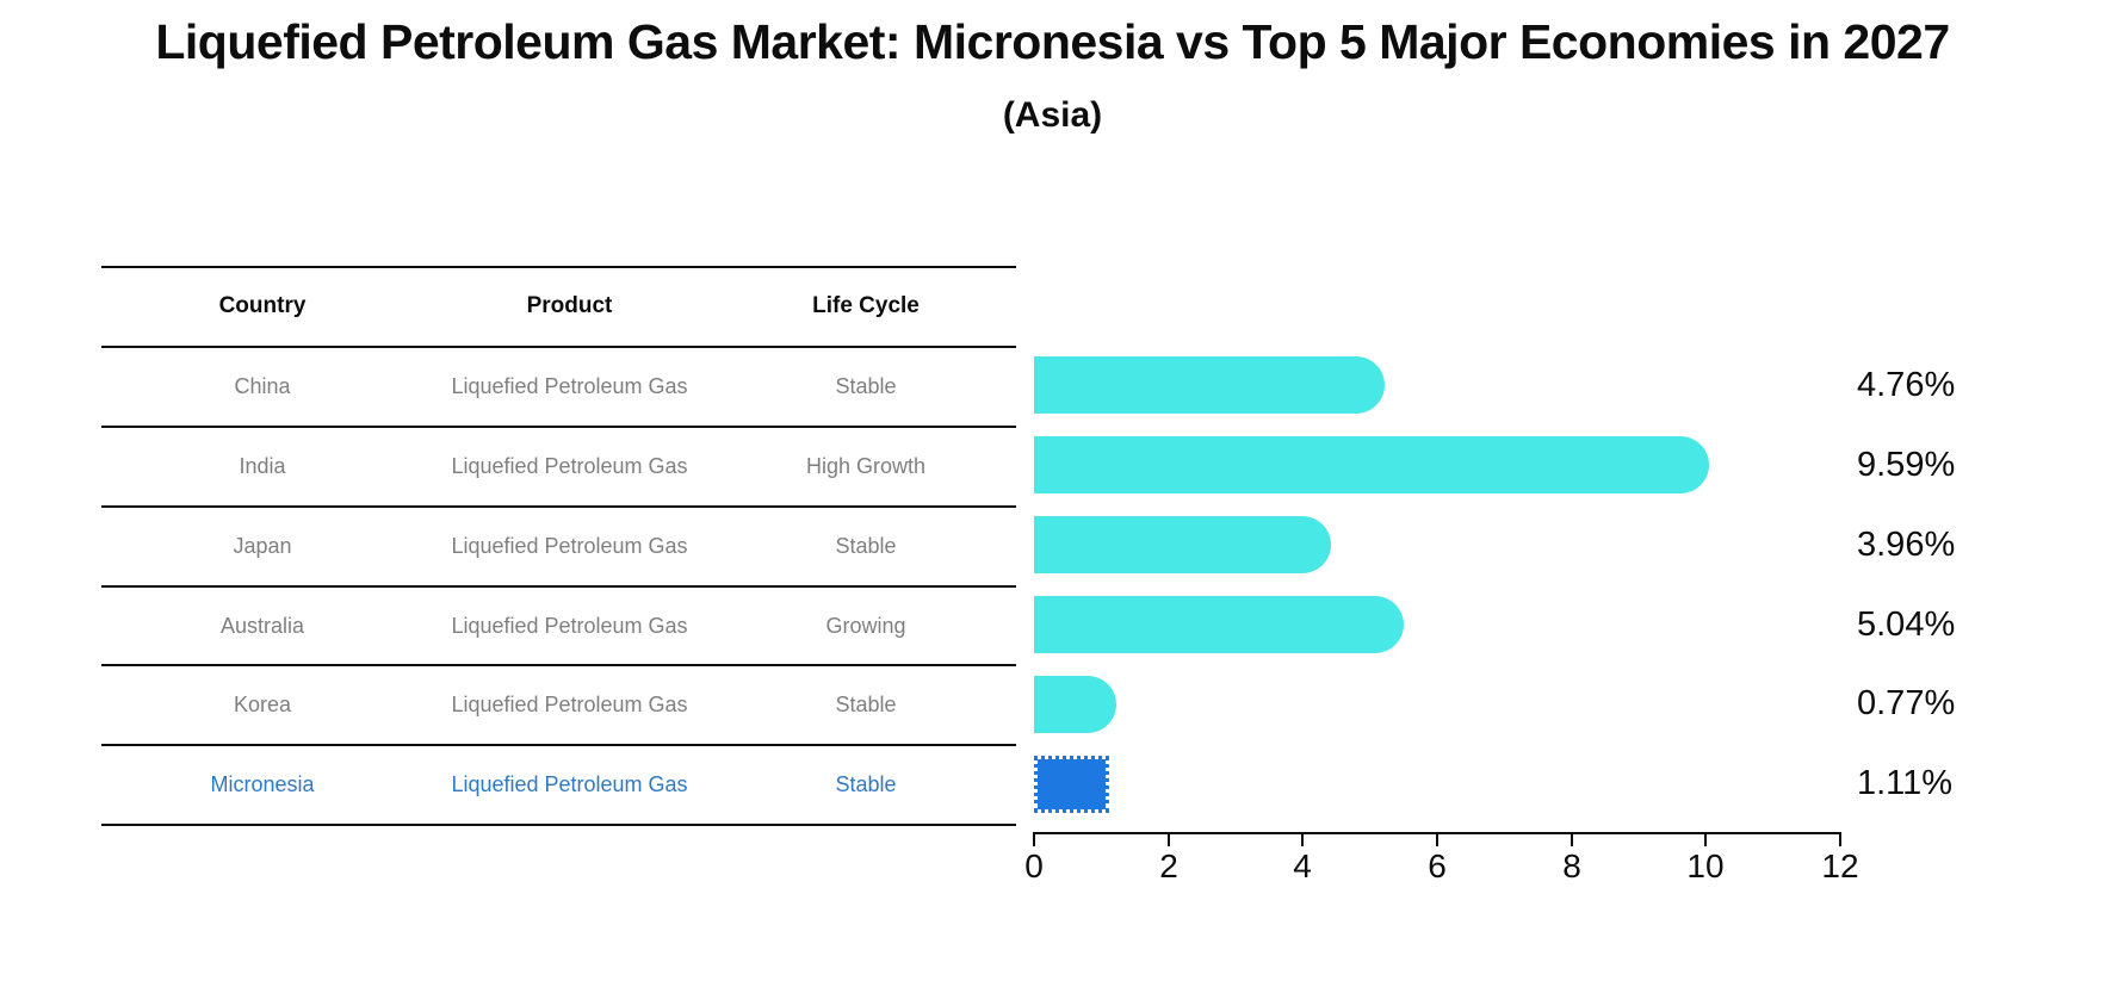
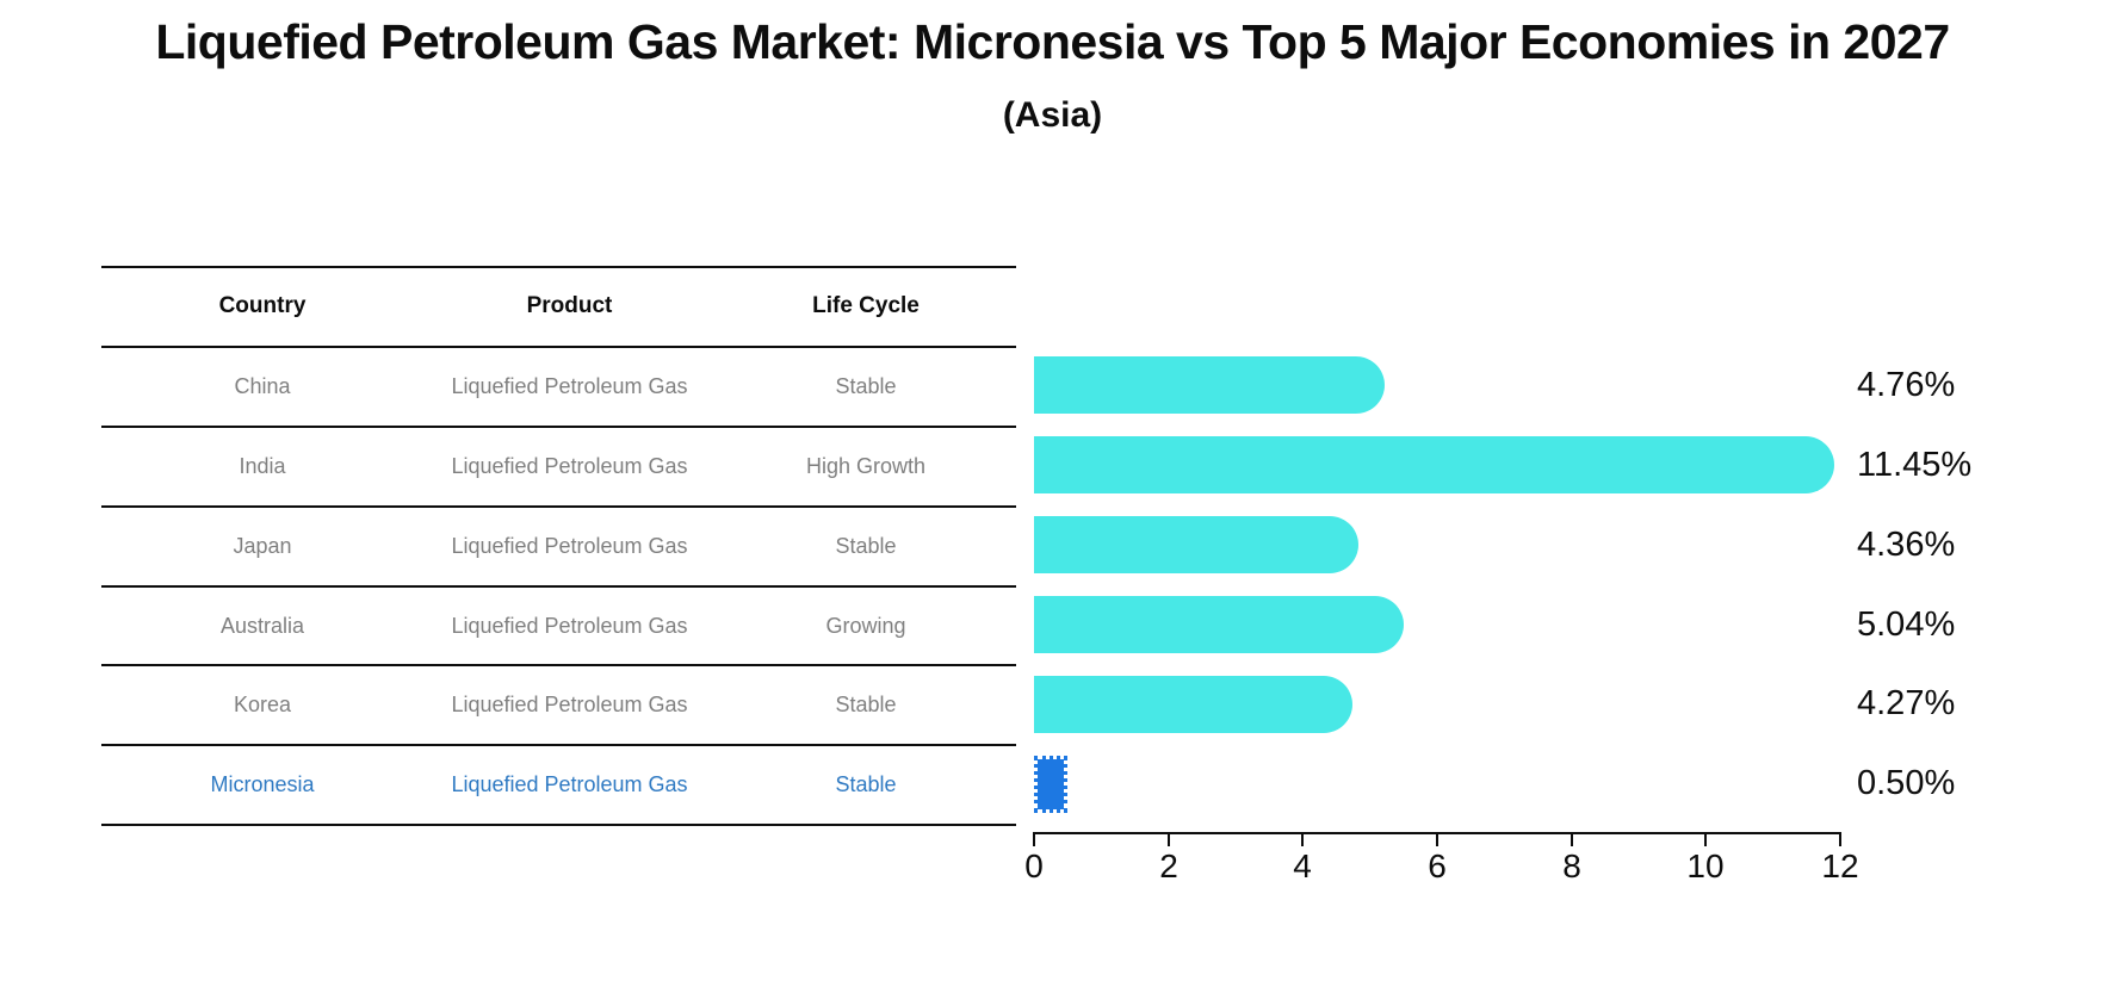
India: 9.59% -> 11.45%
Japan: 3.96% -> 4.36%
Korea: 0.77% -> 4.27%
Micronesia: 1.11% -> 0.50%
